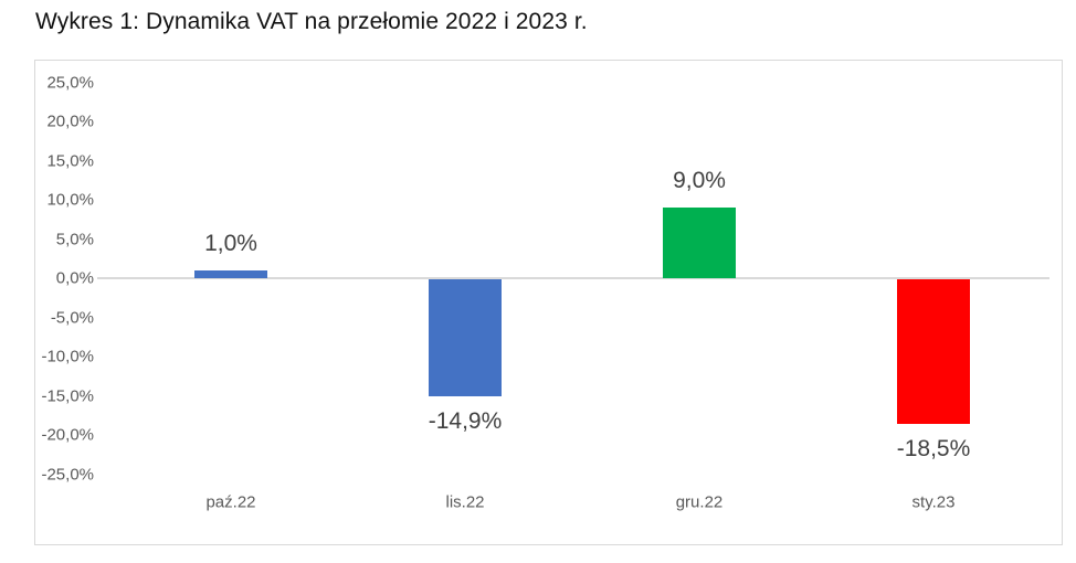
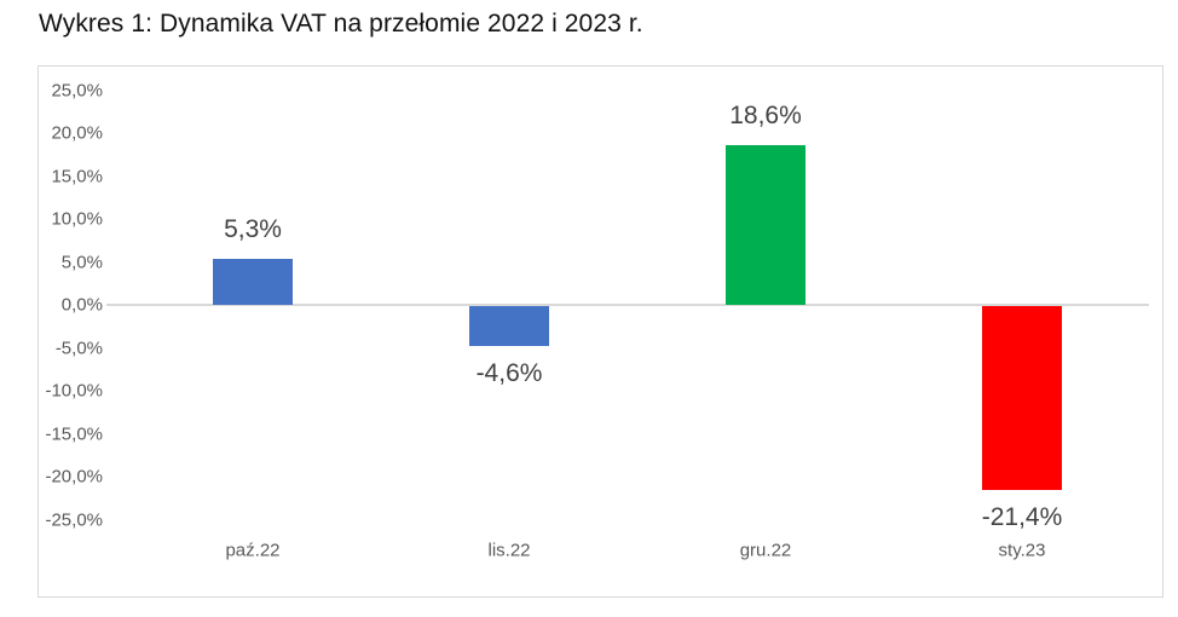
paź.22: 1,0% -> 5,3%
lis.22: -14,9% -> -4,6%
gru.22: 9,0% -> 18,6%
sty.23: -18,5% -> -21,4%
